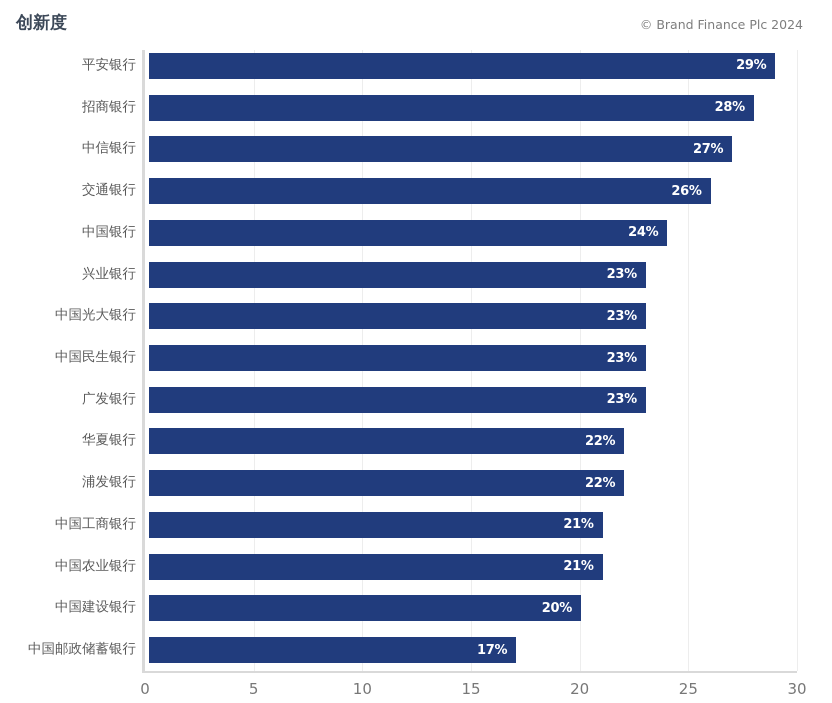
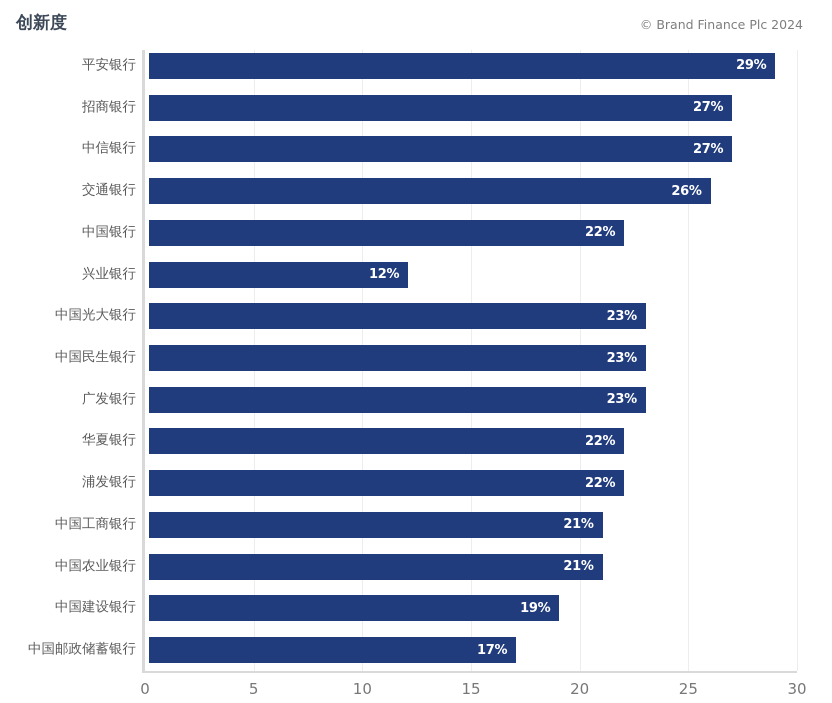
招商银行: 28% -> 27%
中国银行: 24% -> 22%
兴业银行: 23% -> 12%
中国建设银行: 20% -> 19%
